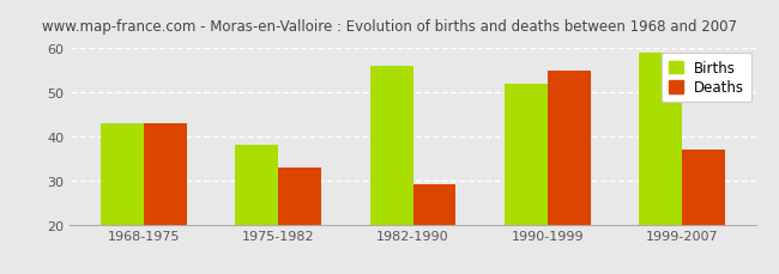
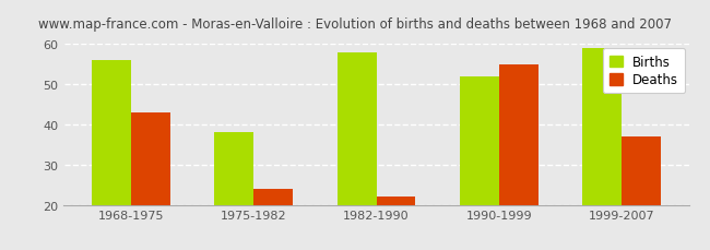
Births/1968-1975: 43 -> 56
Deaths/1975-1982: 33 -> 24
Births/1982-1990: 56 -> 58
Deaths/1982-1990: 29 -> 22
